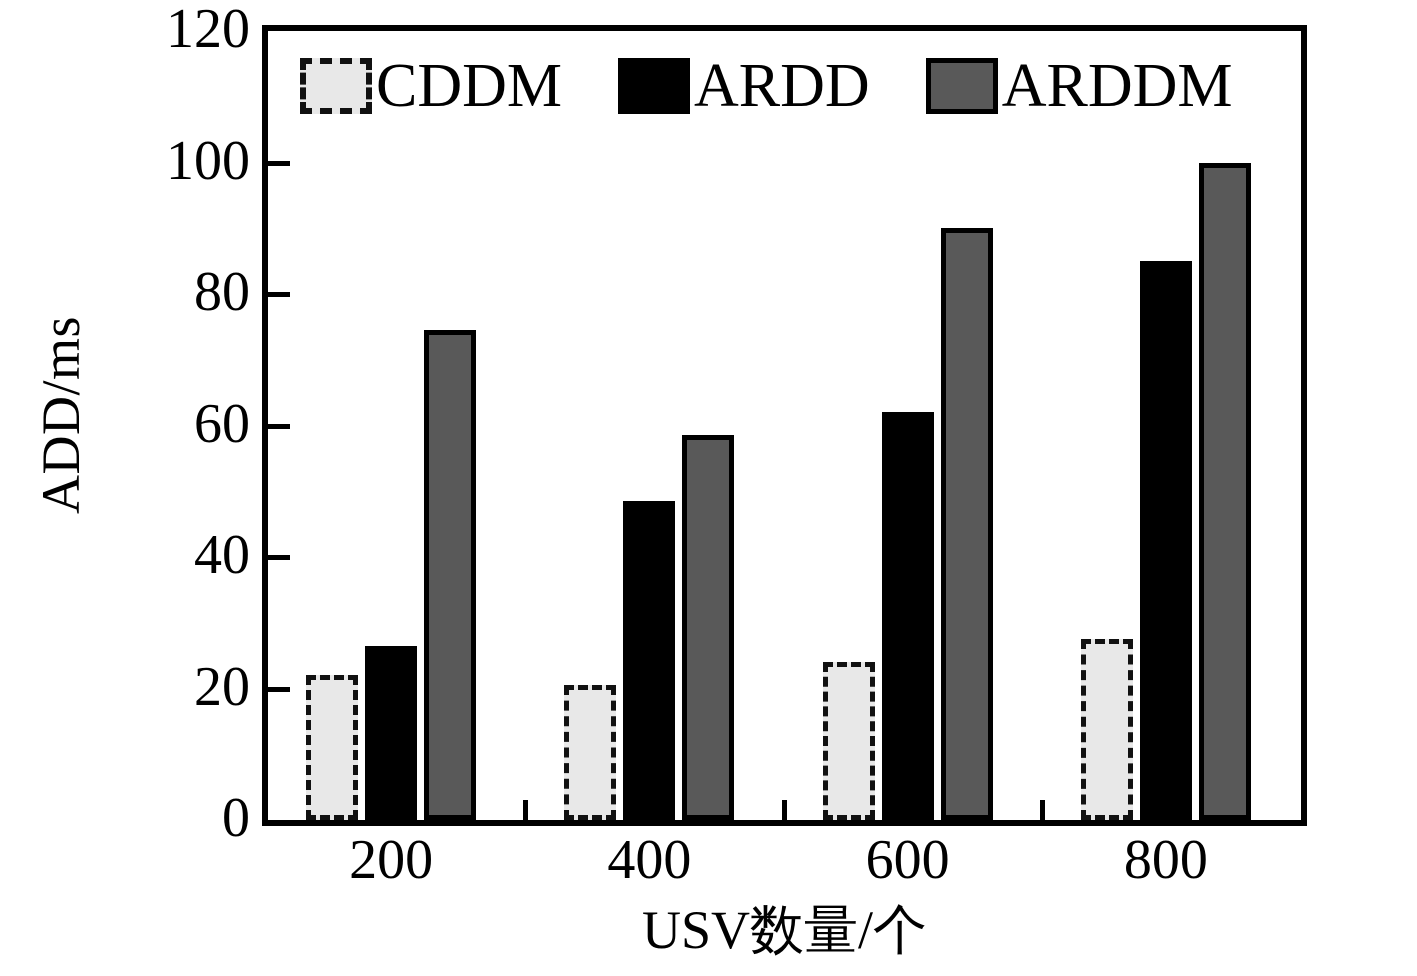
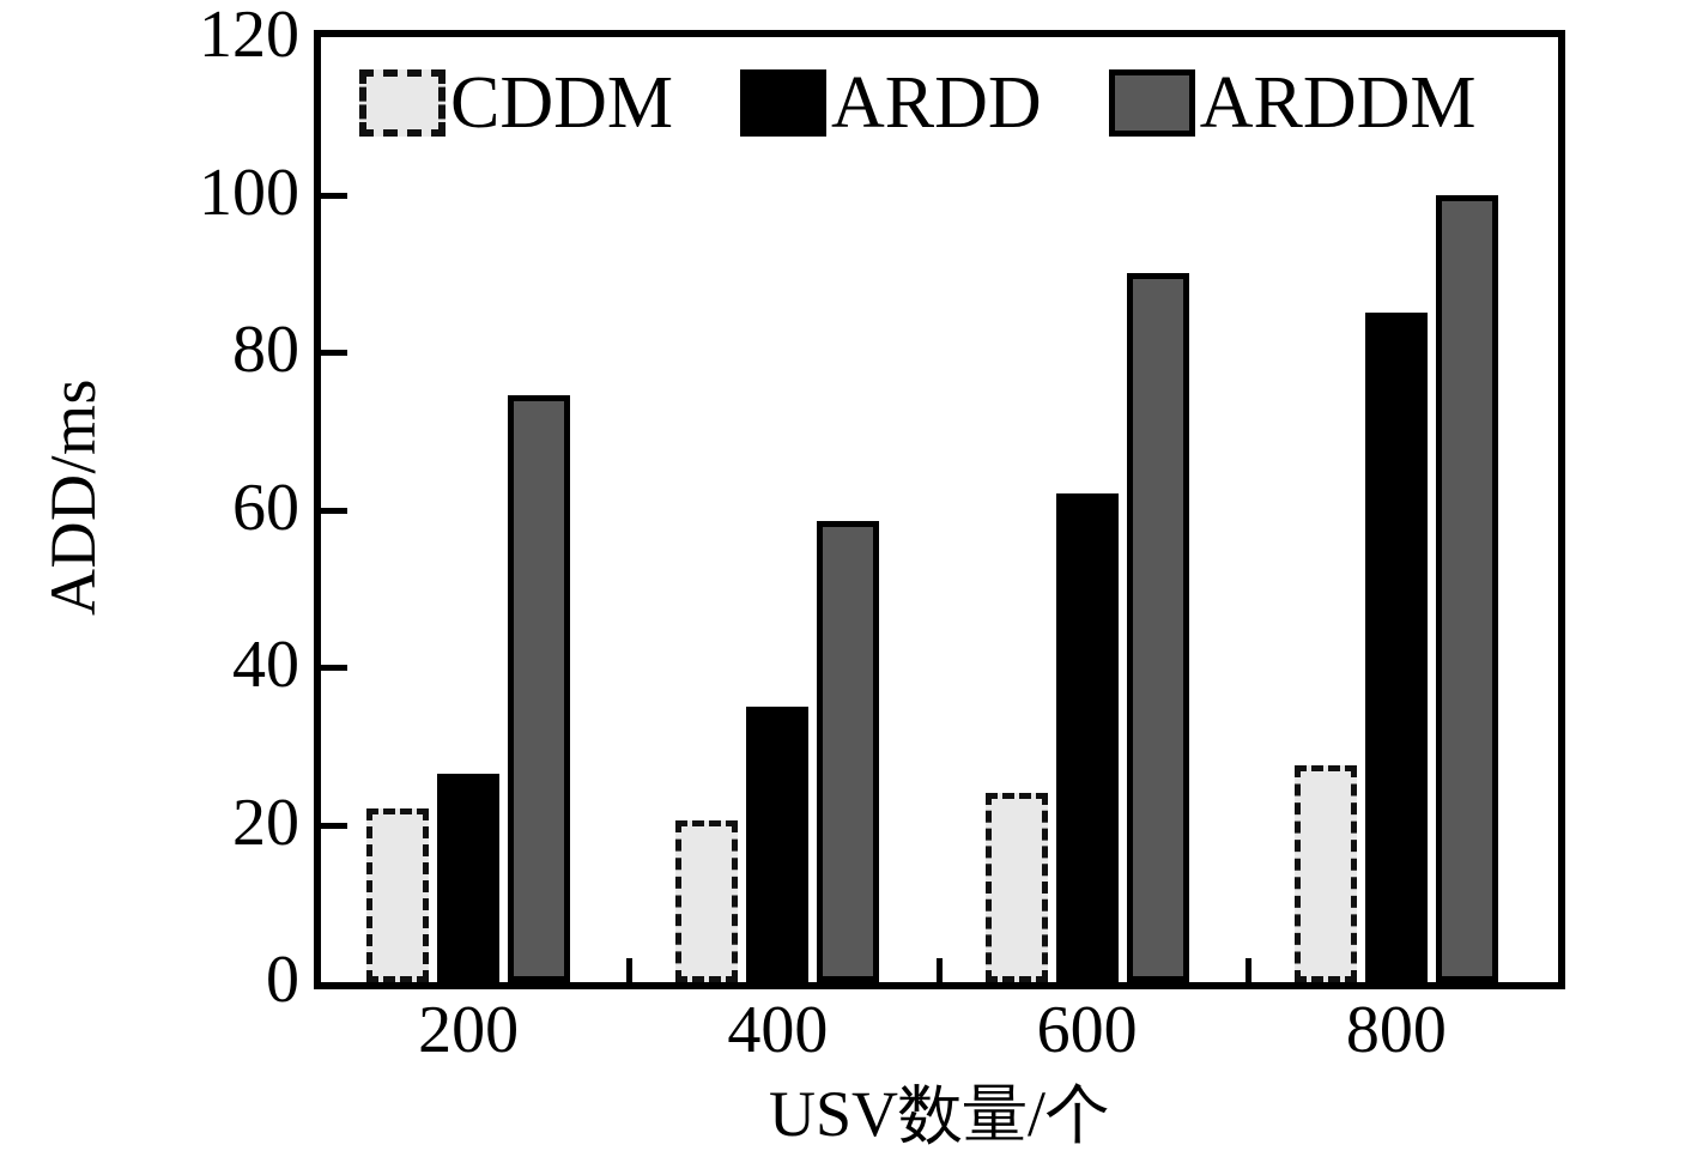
ARDD/400: 48 -> 35
